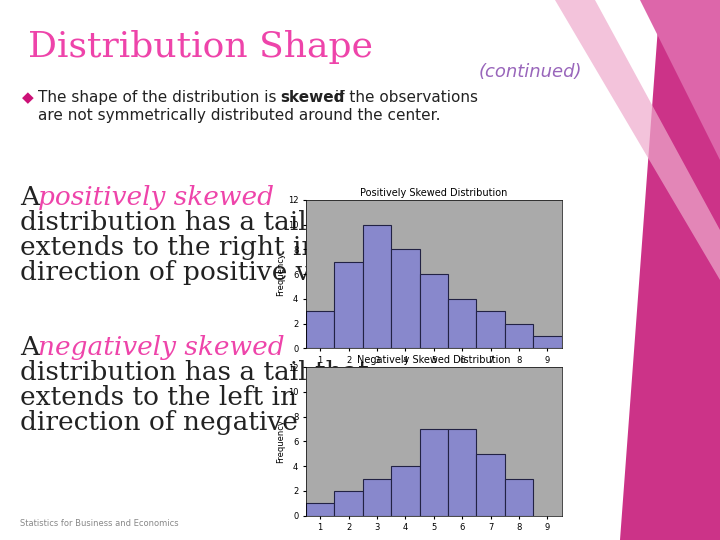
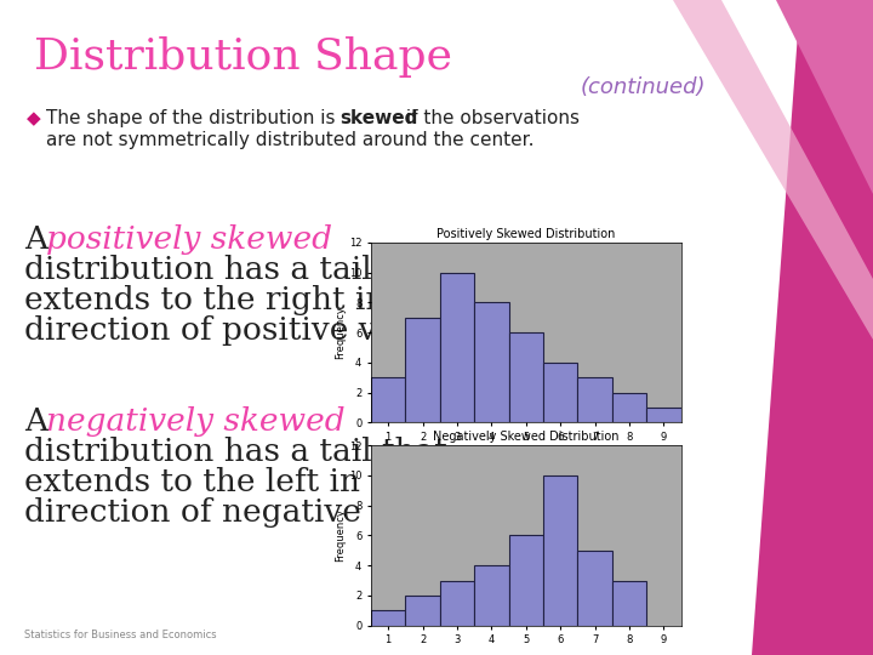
Negatively Skewed Distribution/5: 7 -> 6
Negatively Skewed Distribution/6: 7 -> 10
